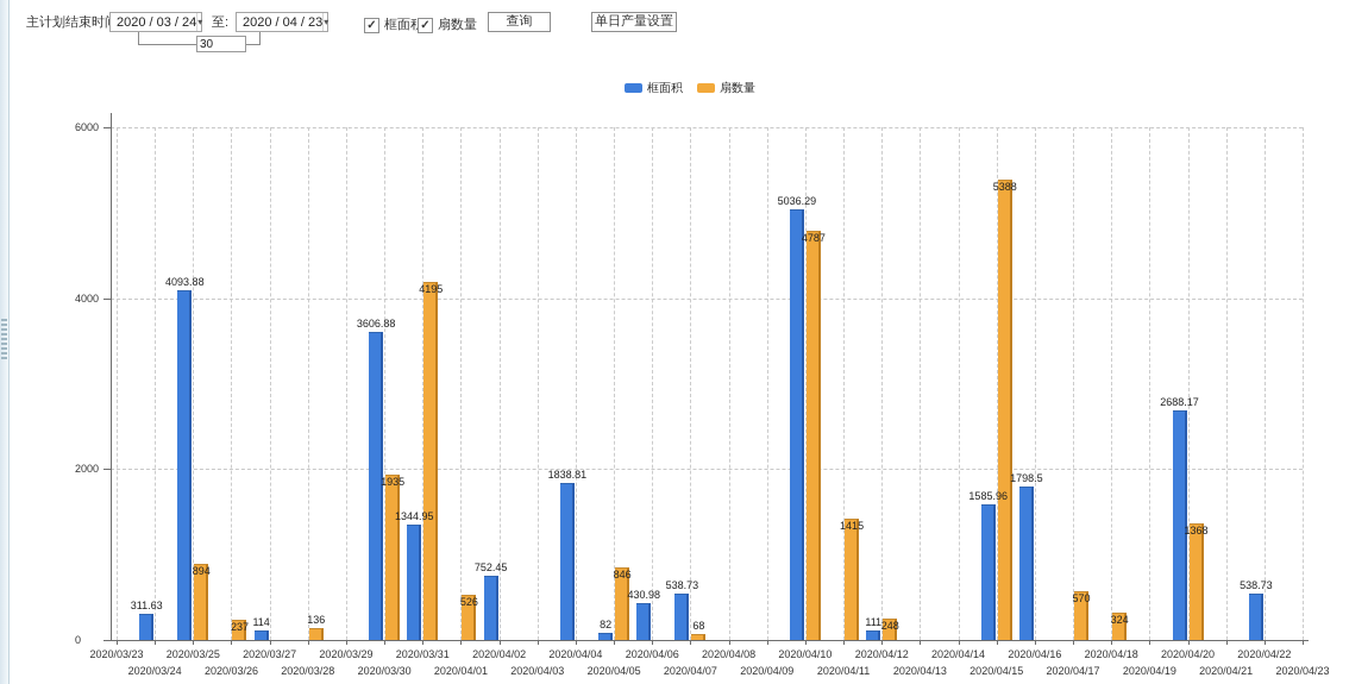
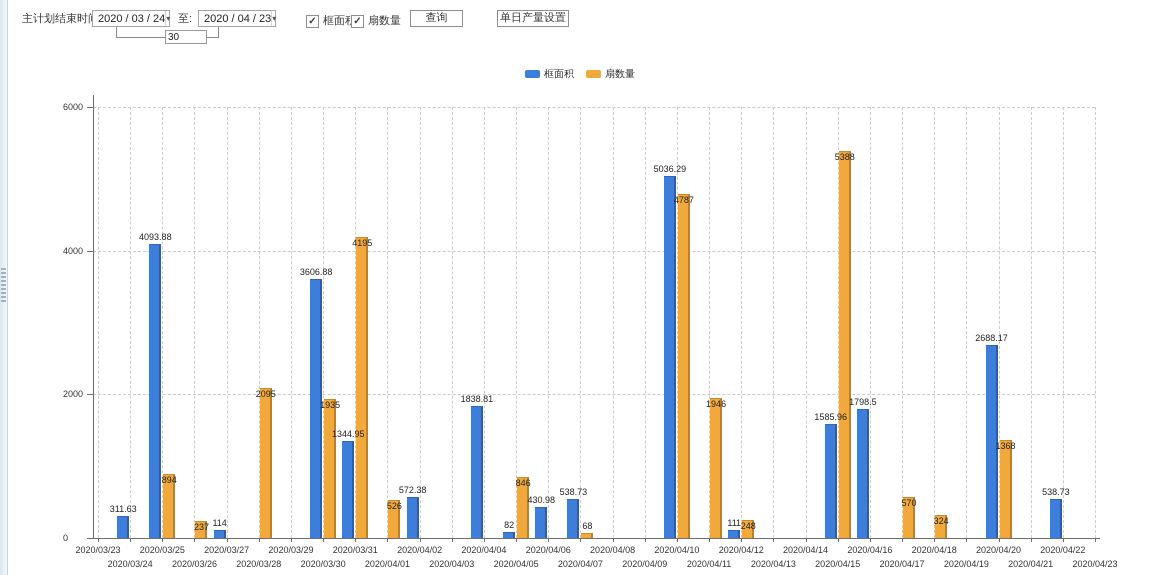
扇数量/2020/03/28: 136 -> 2095
框面积/2020/04/02: 752.45 -> 572.38
扇数量/2020/04/11: 1415 -> 1946
